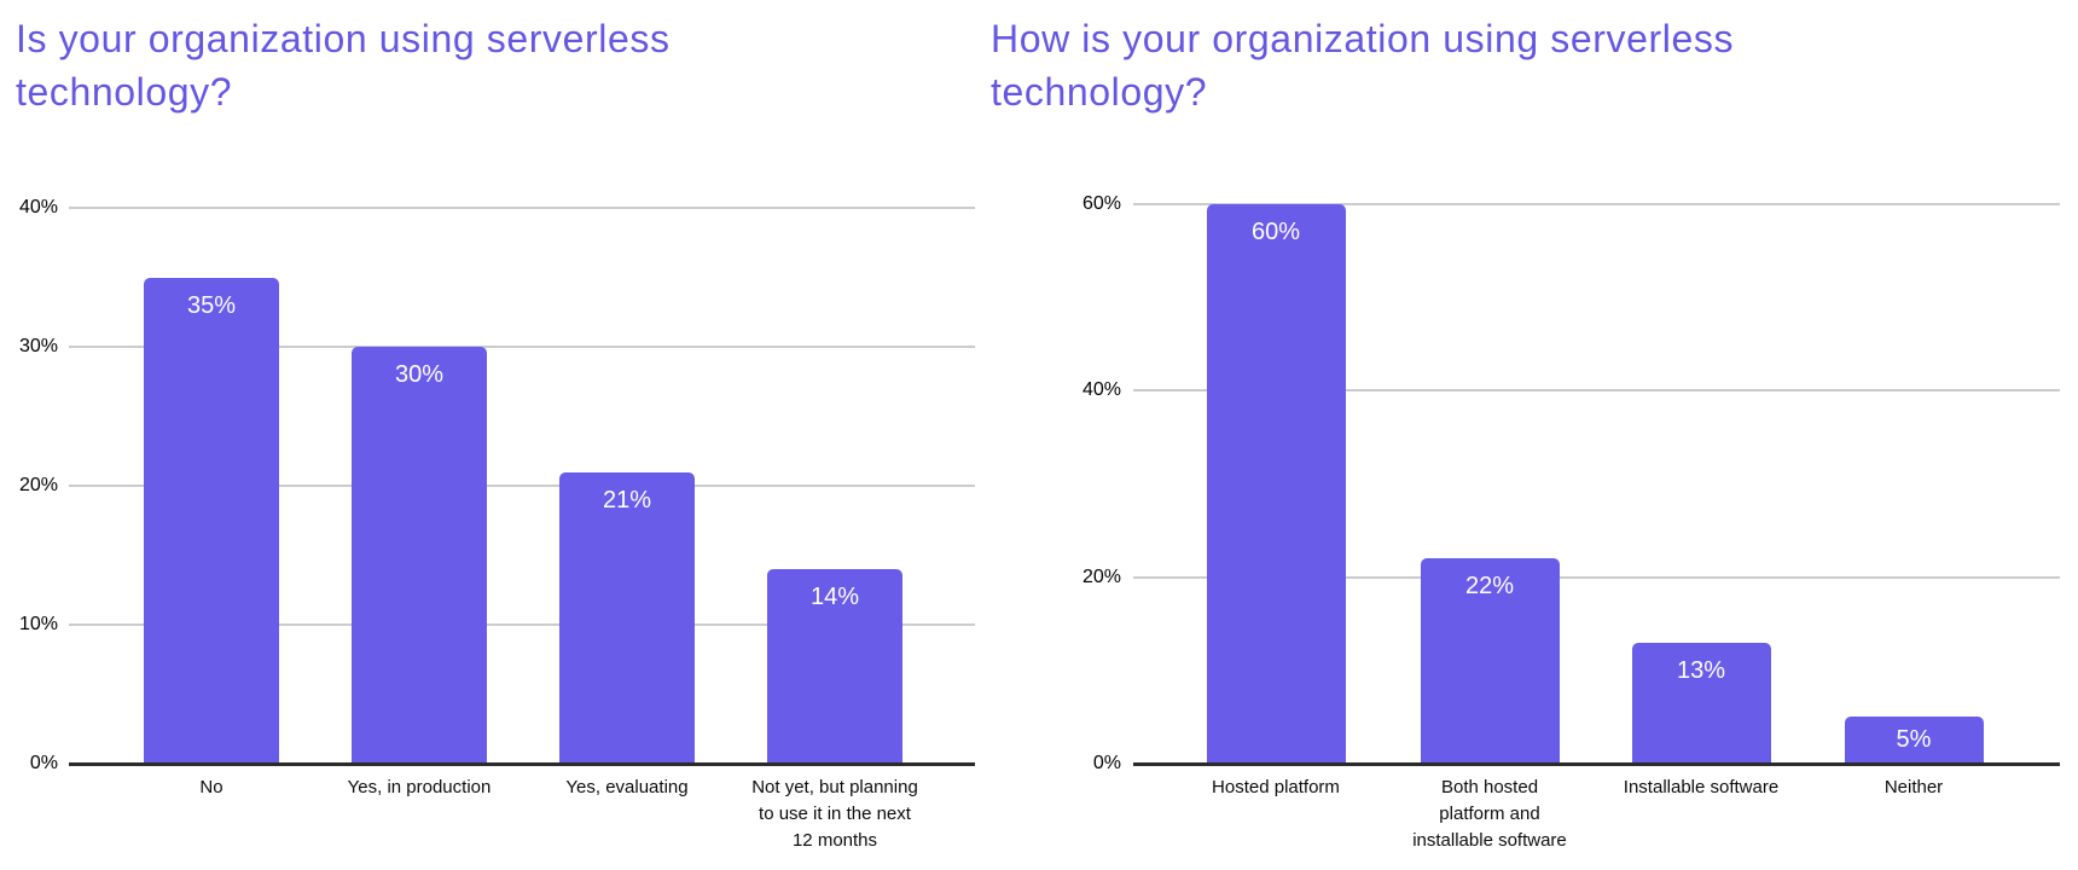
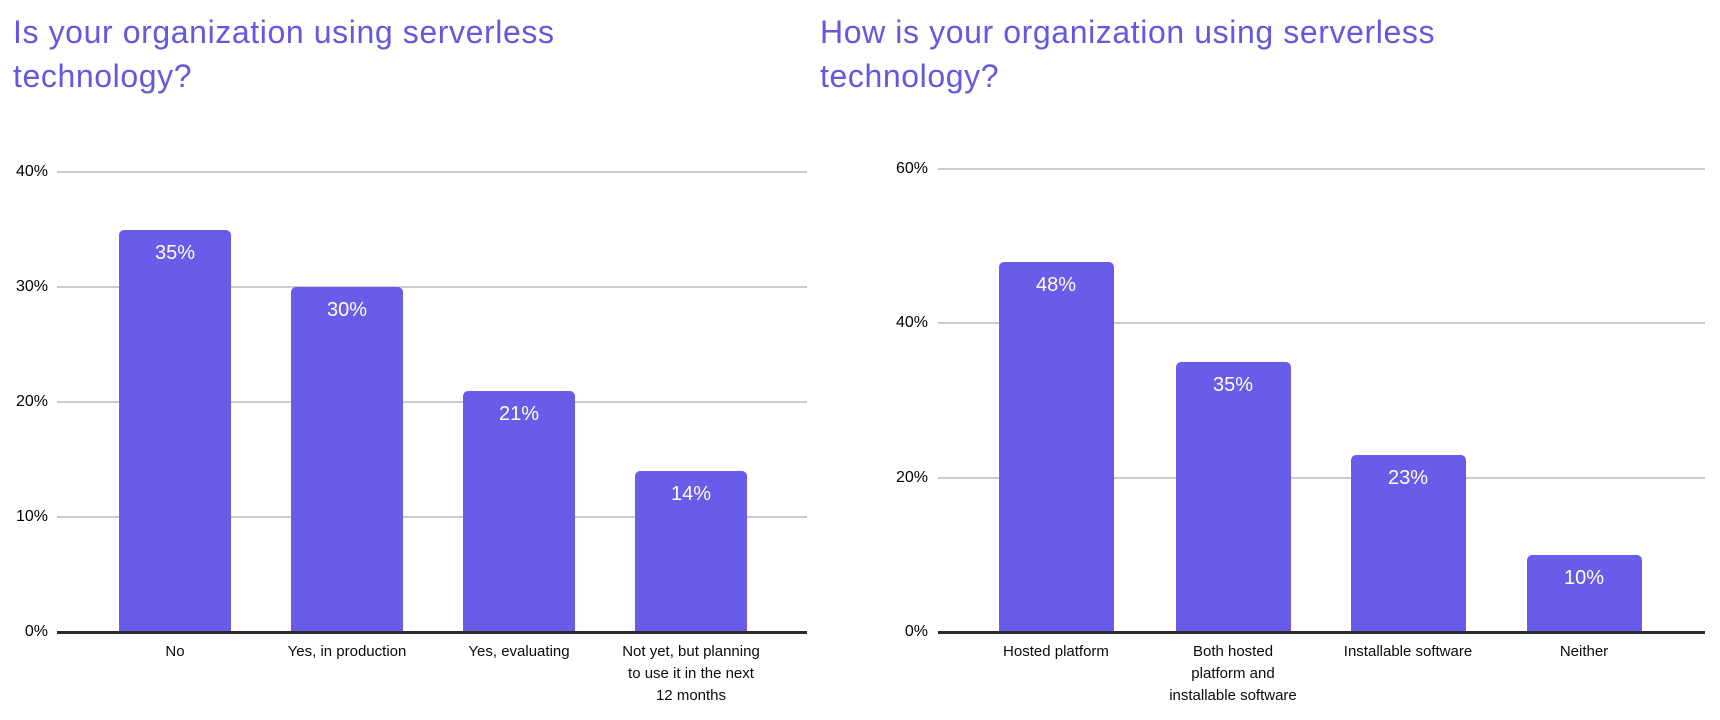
How is your organization using serverless technology?/Hosted platform: 60% -> 48%
How is your organization using serverless technology?/Both hosted platform and installable software: 22% -> 35%
How is your organization using serverless technology?/Installable software: 13% -> 23%
How is your organization using serverless technology?/Neither: 5% -> 10%
